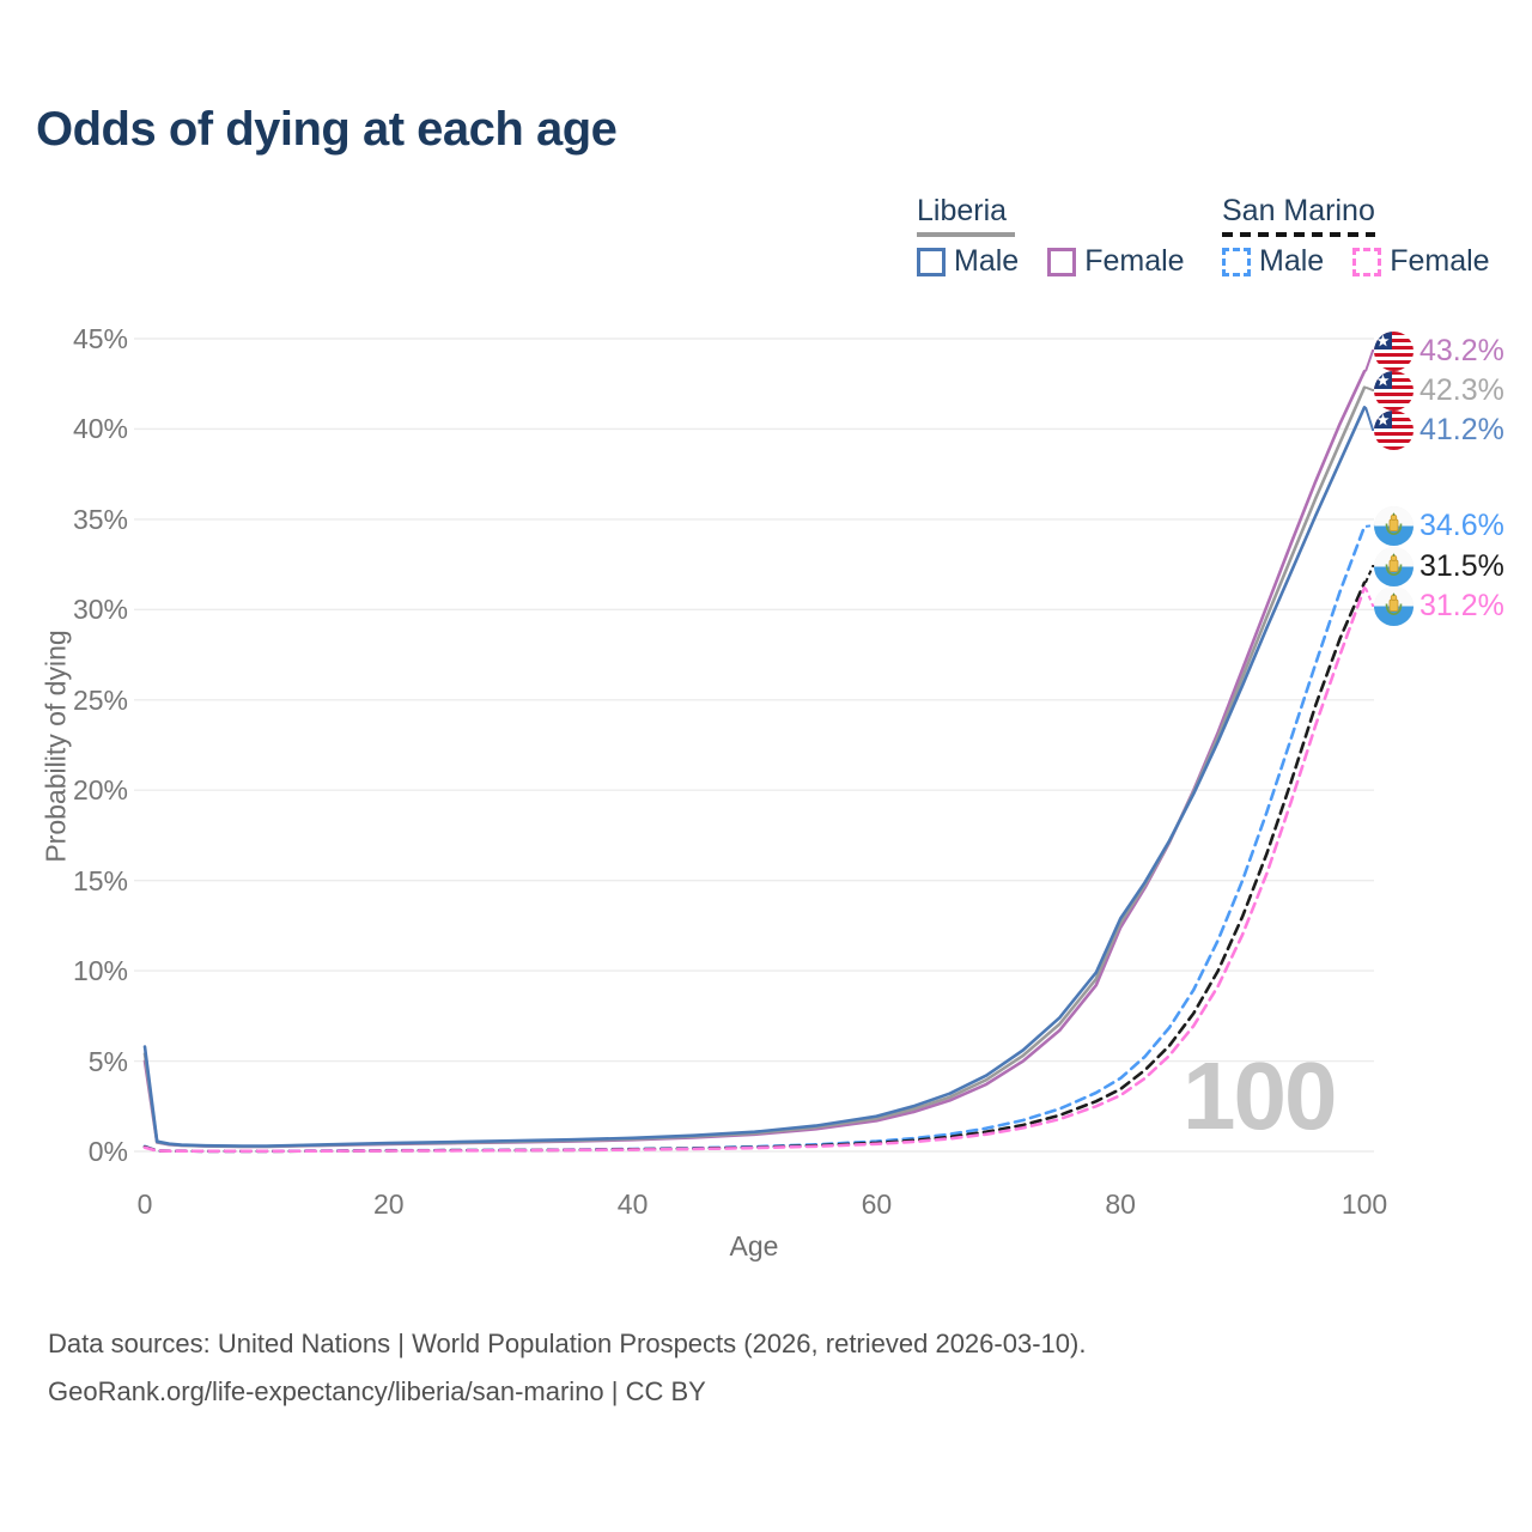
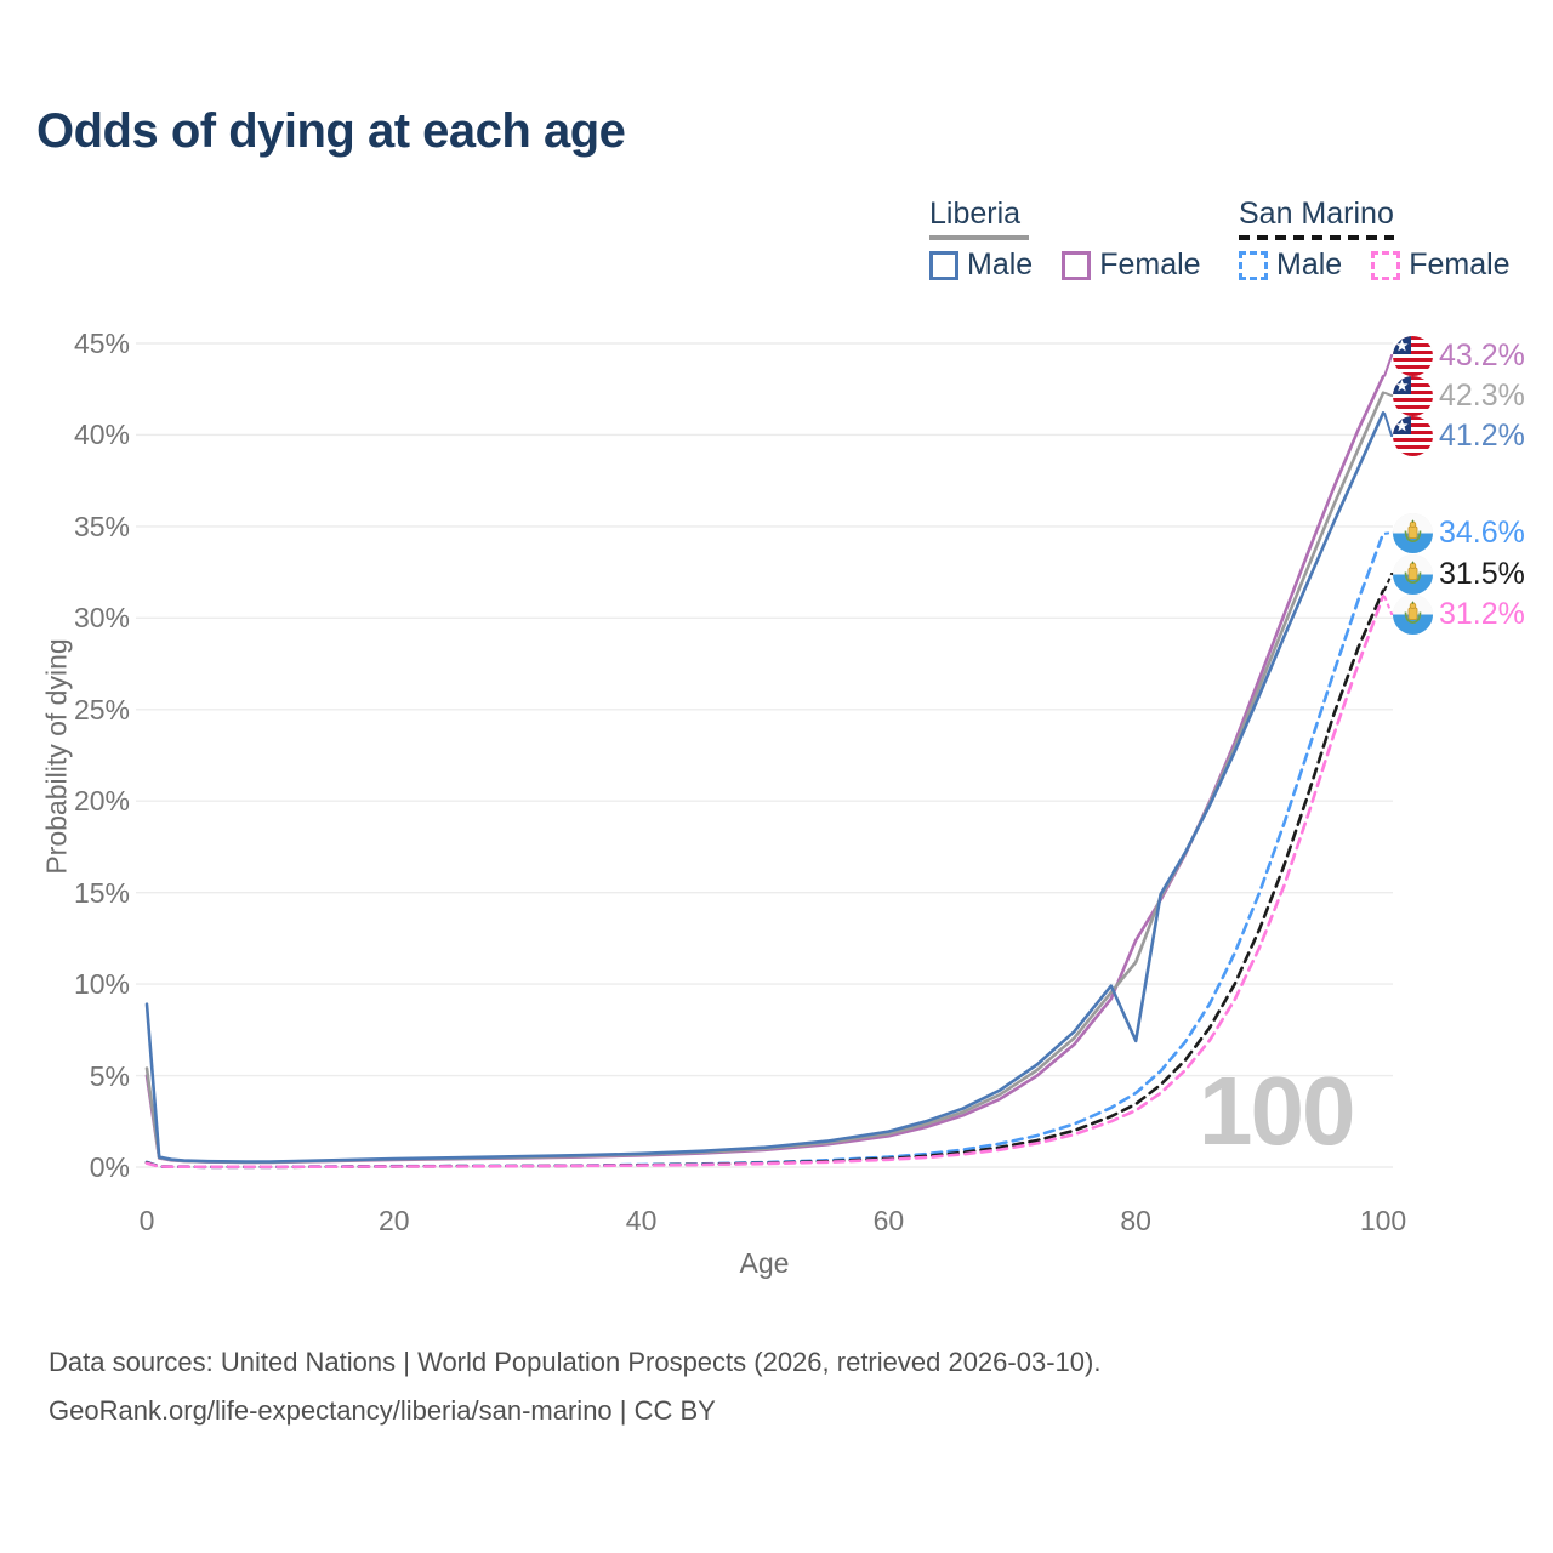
Liberia Male/0: 5.8% -> 8.9%
Liberia/80: 12.7% -> 11.2%
Liberia Male/80: 12.9% -> 6.9%
